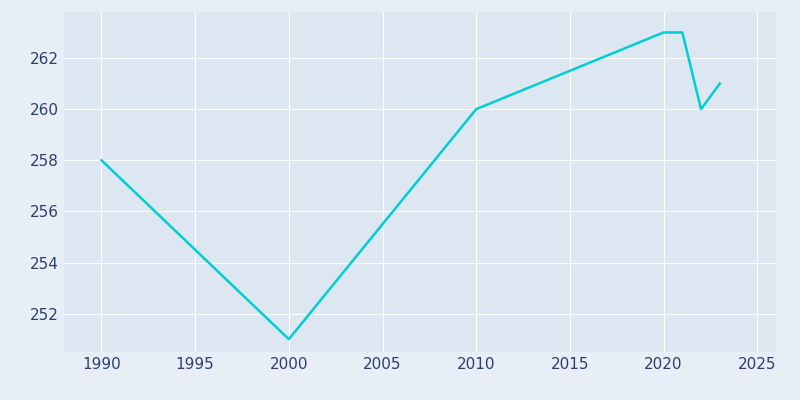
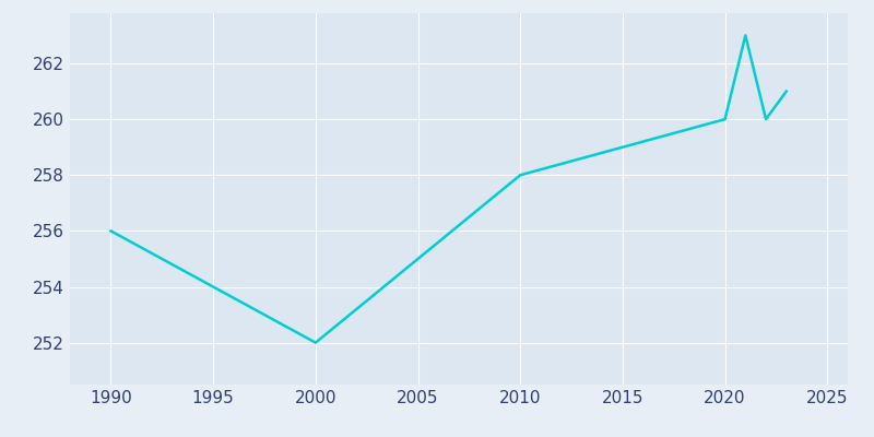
1990: 258 -> 256
2000: 251 -> 252
2010: 260 -> 258
2020: 263 -> 260
